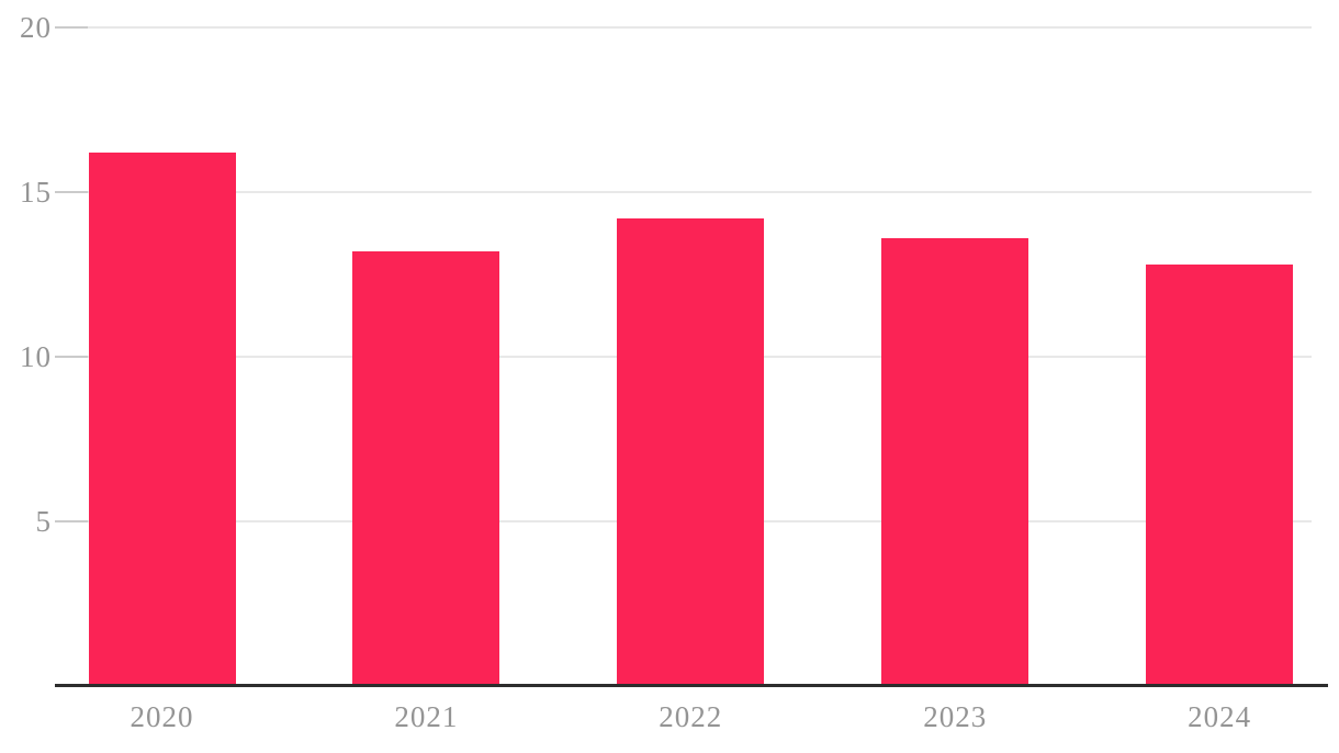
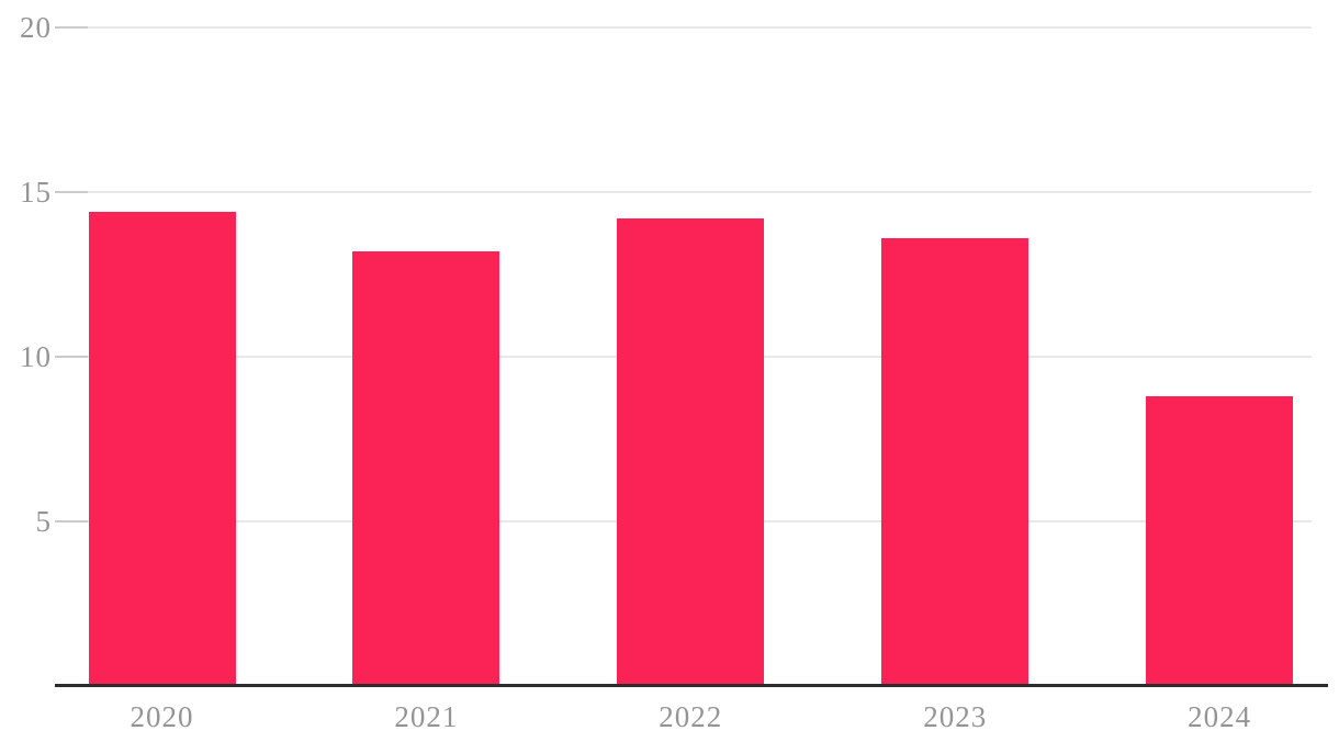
2020: 16.2 -> 14.4
2024: 12.8 -> 8.8
